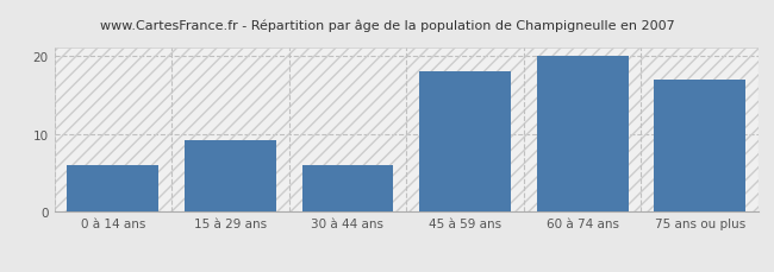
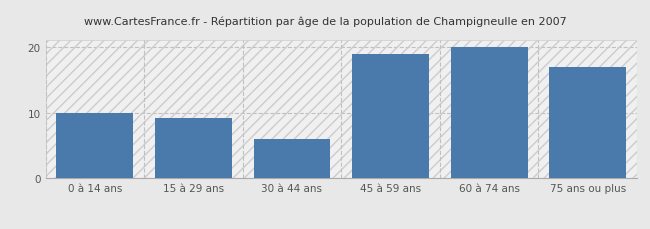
0 à 14 ans: 6.0 -> 10.0
45 à 59 ans: 18.0 -> 19.0
